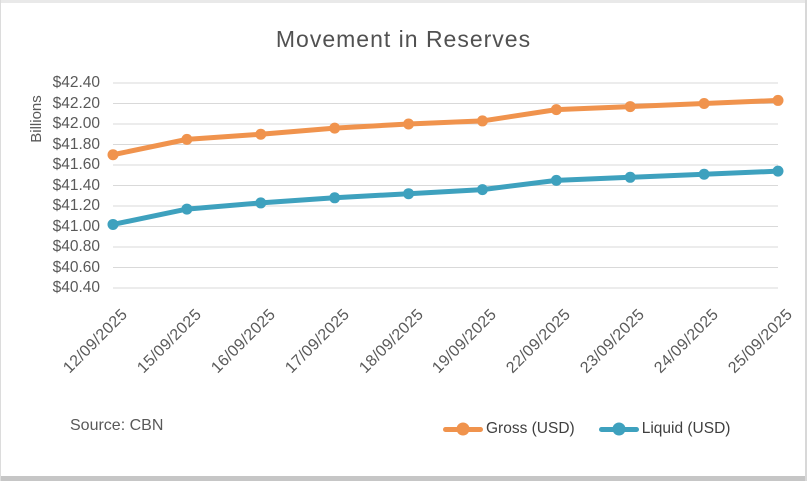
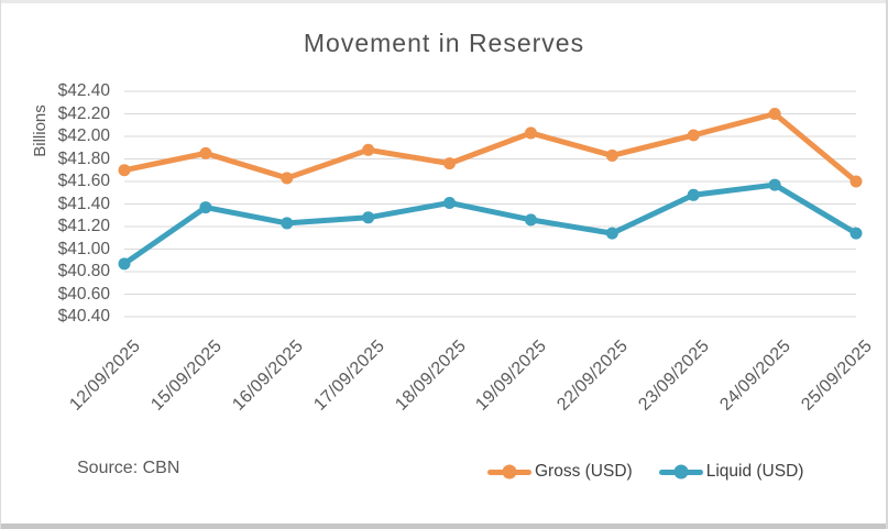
Liquid (USD)/12/09/2025: $41.02 -> $40.87
Liquid (USD)/15/09/2025: $41.17 -> $41.37
Gross (USD)/16/09/2025: $41.90 -> $41.63
Gross (USD)/17/09/2025: $41.96 -> $41.88
Gross (USD)/18/09/2025: $42.00 -> $41.76
Liquid (USD)/18/09/2025: $41.32 -> $41.41
Liquid (USD)/19/09/2025: $41.36 -> $41.26
Gross (USD)/22/09/2025: $42.14 -> $41.83
Liquid (USD)/22/09/2025: $41.45 -> $41.14
Gross (USD)/23/09/2025: $42.17 -> $42.01
Liquid (USD)/24/09/2025: $41.51 -> $41.57
Gross (USD)/25/09/2025: $42.23 -> $41.60
Liquid (USD)/25/09/2025: $41.54 -> $41.14
